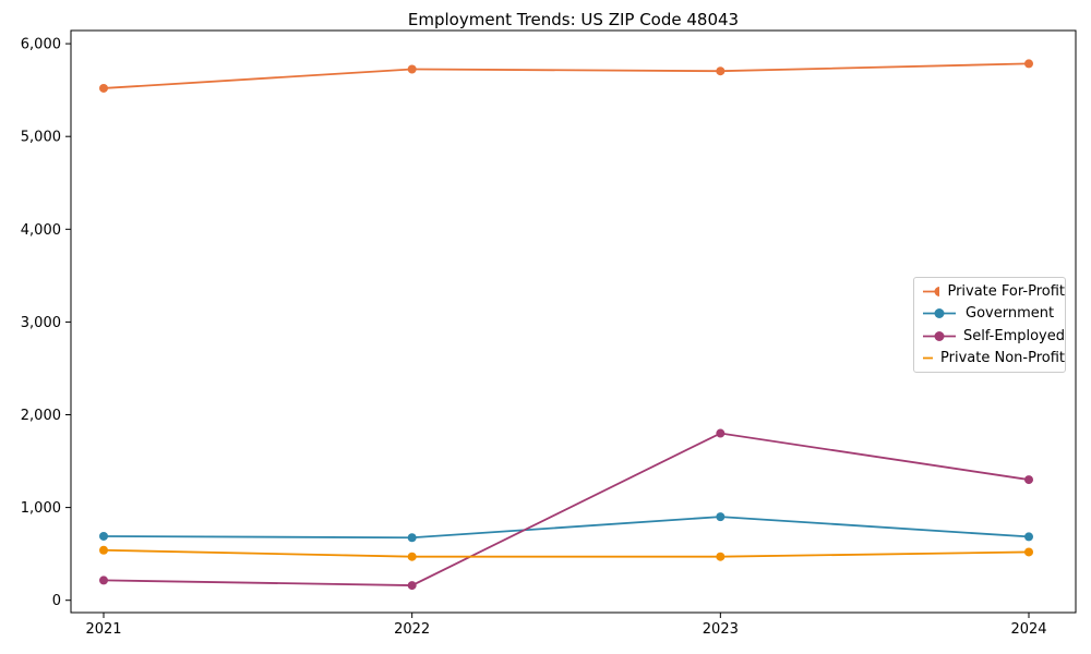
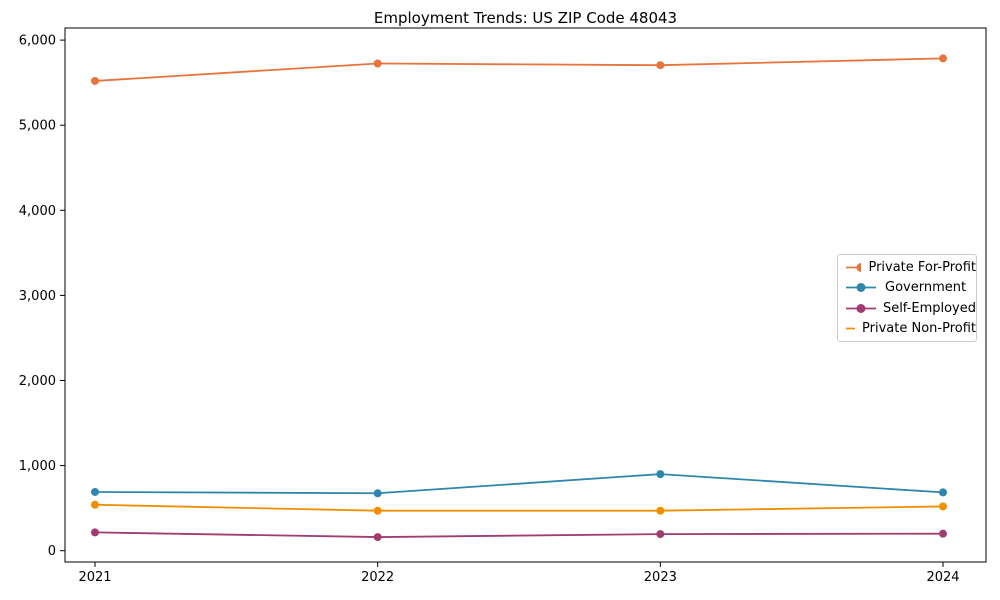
Self-Employed/2023: 1800 -> 200
Self-Employed/2024: 1300 -> 200
